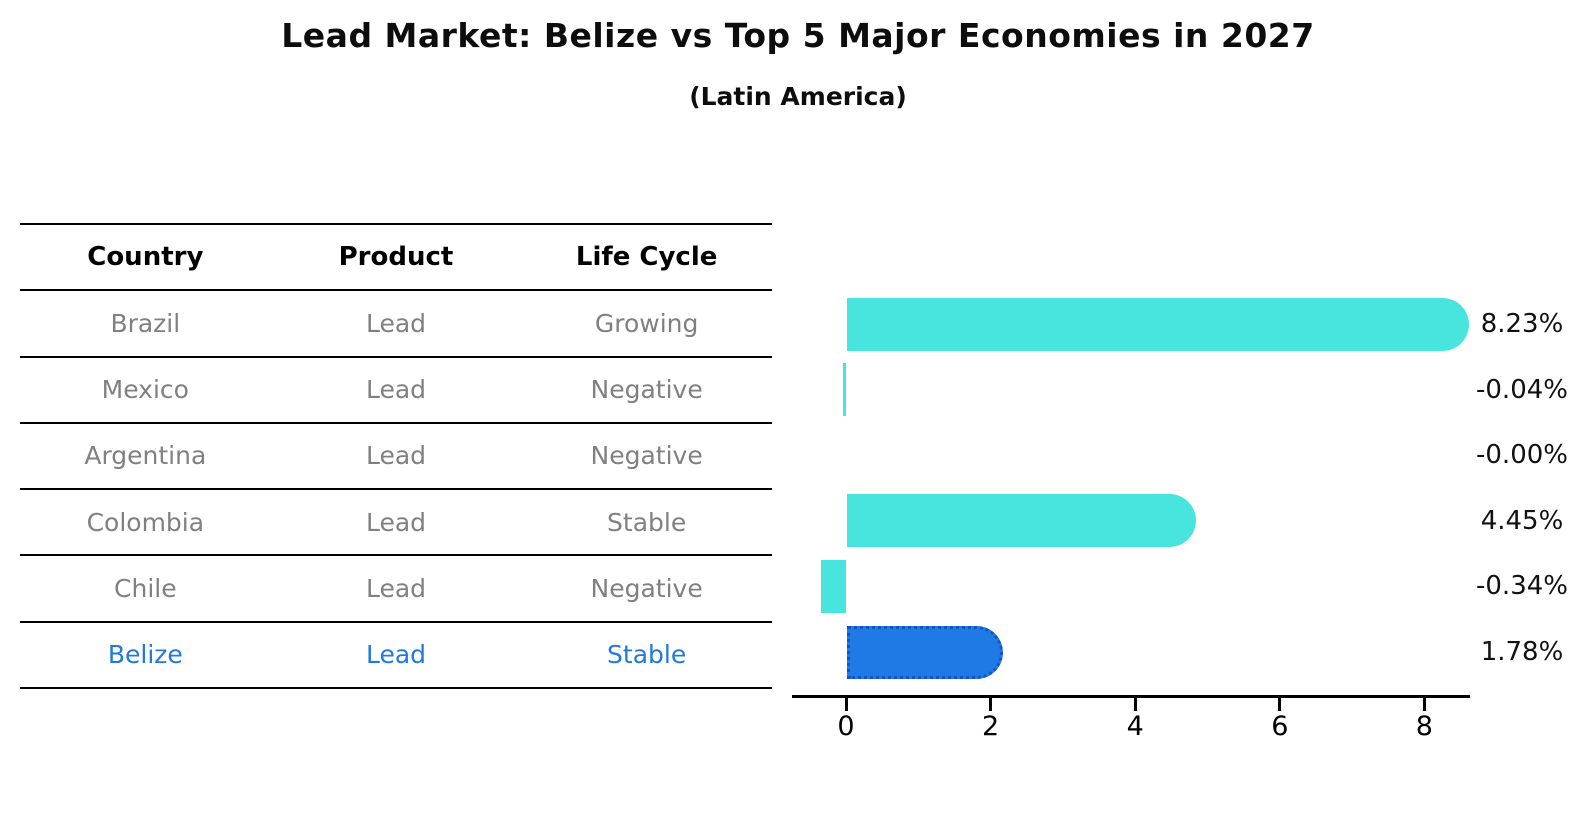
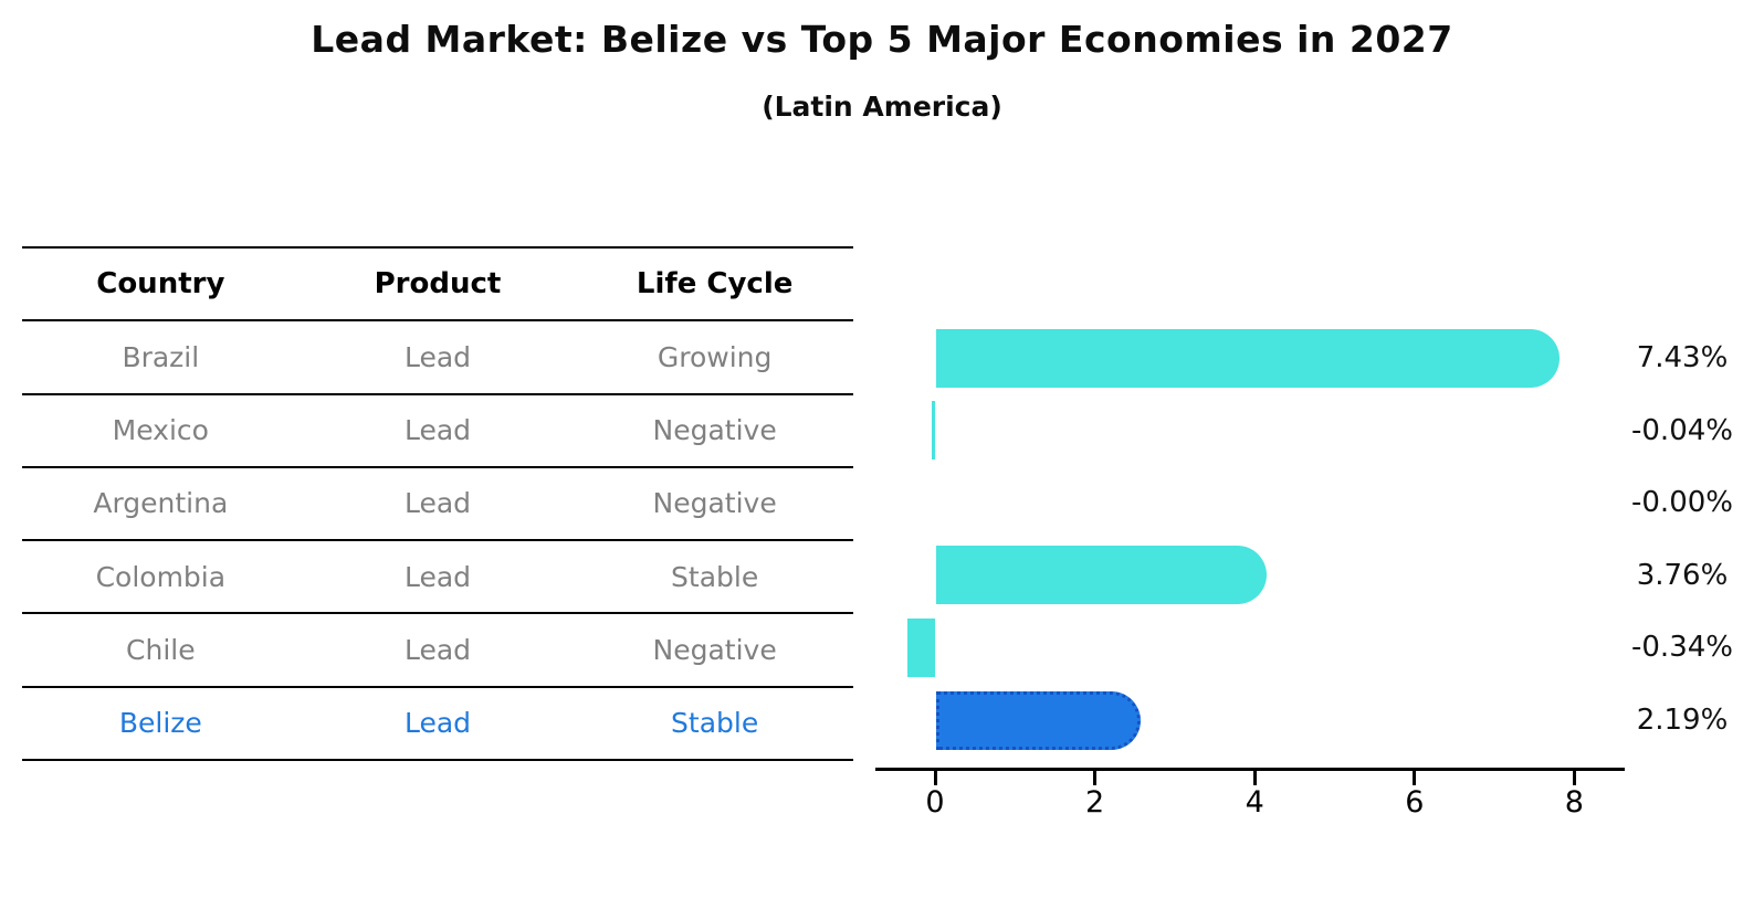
Brazil: 8.23% -> 7.43%
Colombia: 4.45% -> 3.76%
Belize: 1.78% -> 2.19%
